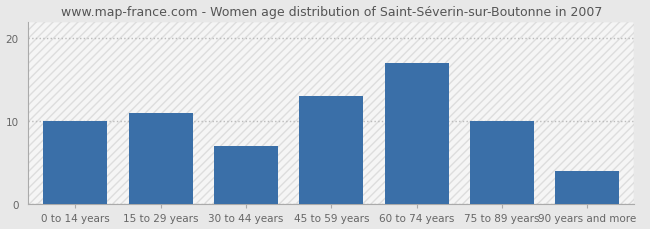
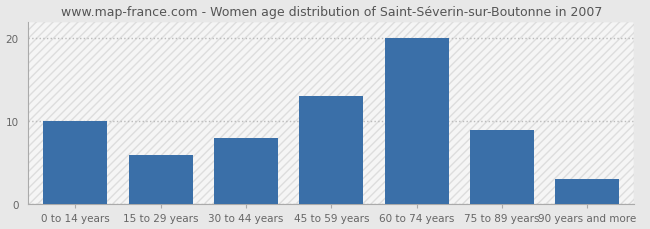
15 to 29 years: 11 -> 6
30 to 44 years: 7 -> 8
60 to 74 years: 17 -> 20
75 to 89 years: 10 -> 9
90 years and more: 4 -> 3
